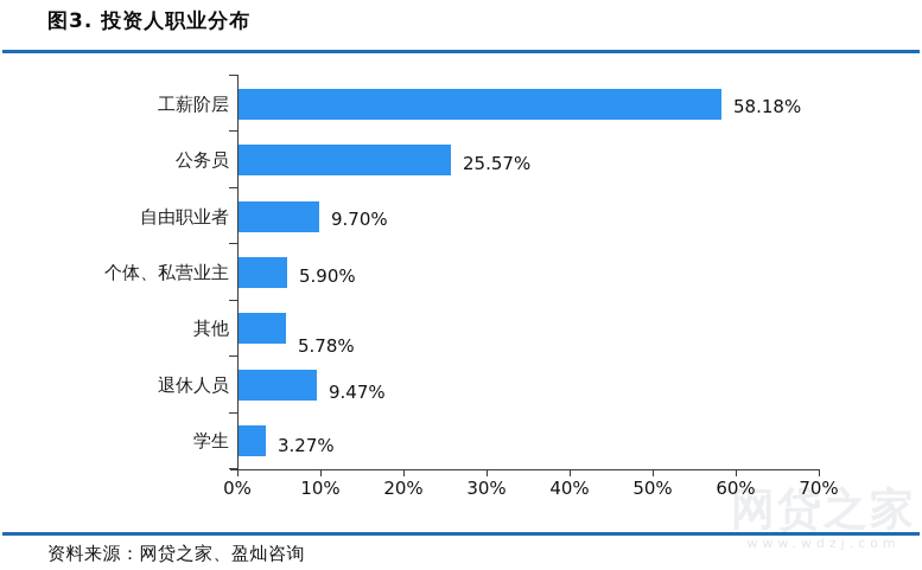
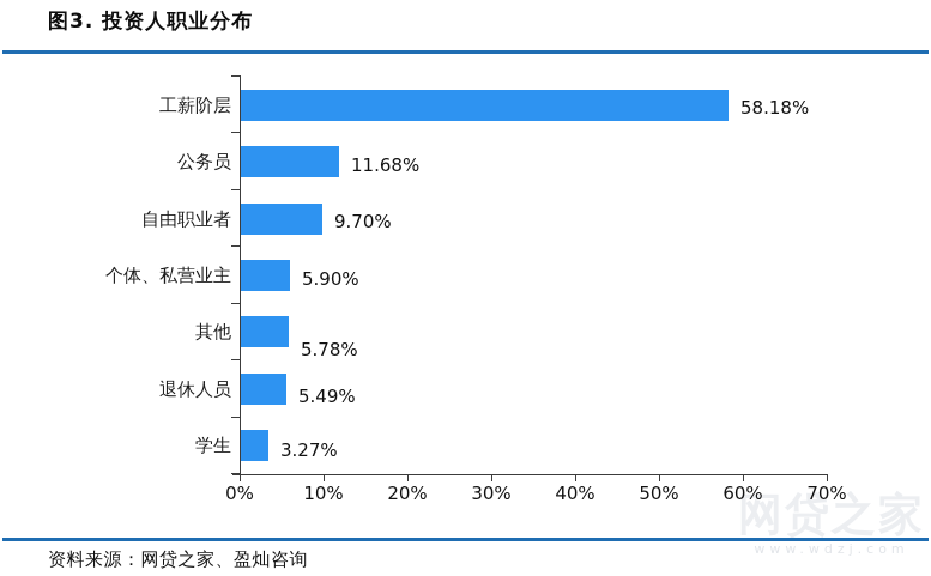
公务员: 25.57% -> 11.68%
退休人员: 9.47% -> 5.49%
